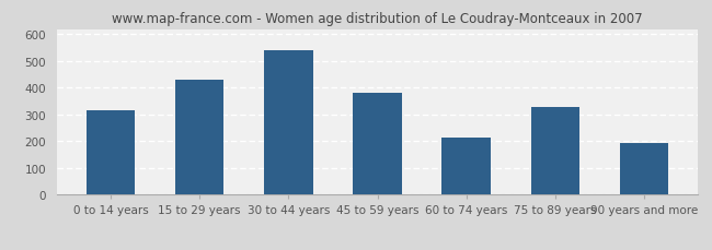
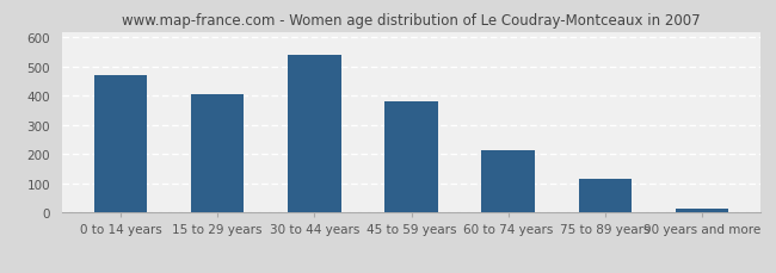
0 to 14 years: 315 -> 473
15 to 29 years: 430 -> 408
75 to 89 years: 330 -> 115
90 years and more: 195 -> 14
